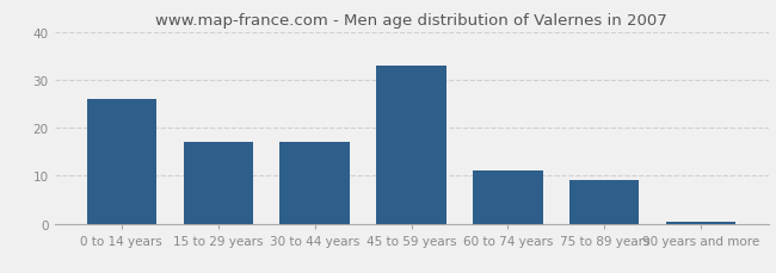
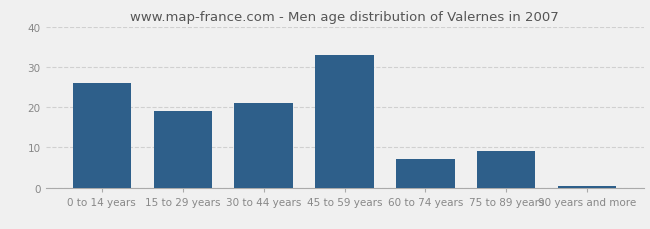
15 to 29 years: 17.0 -> 19.0
30 to 44 years: 17.0 -> 21.0
60 to 74 years: 11.0 -> 7.0
